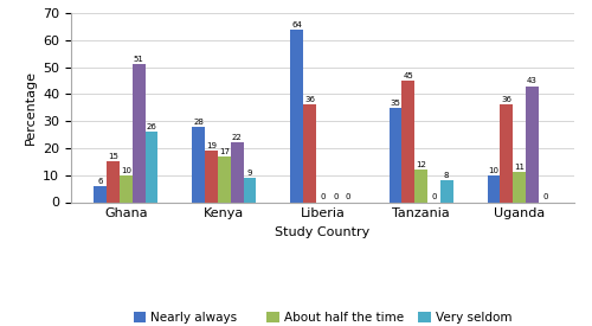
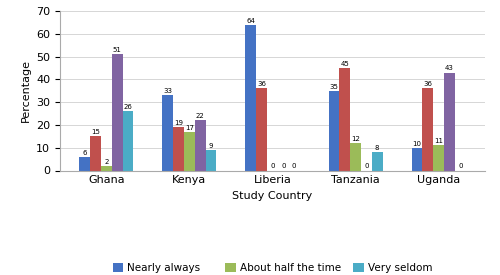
About half the time/Ghana: 10 -> 2
Nearly always/Kenya: 28 -> 33
